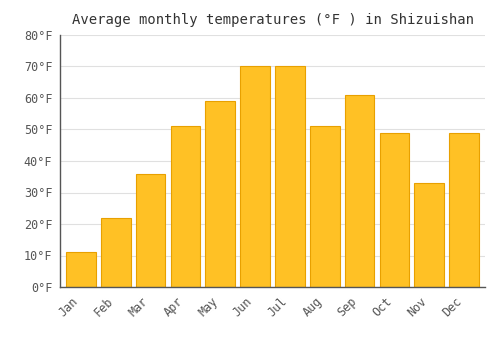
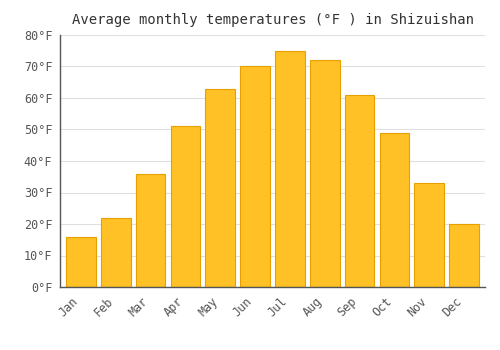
Jan: 11°F -> 16°F
May: 59°F -> 63°F
Jul: 70°F -> 75°F
Aug: 51°F -> 72°F
Dec: 49°F -> 20°F
